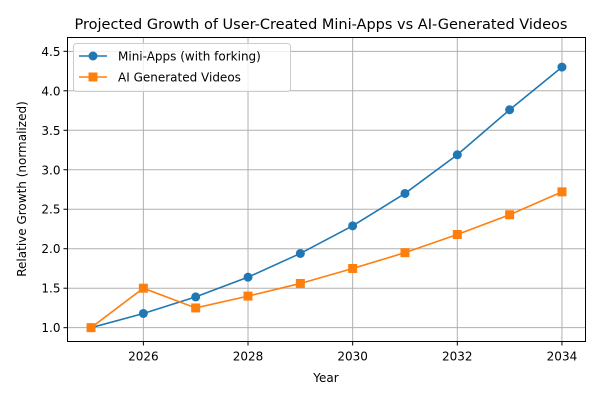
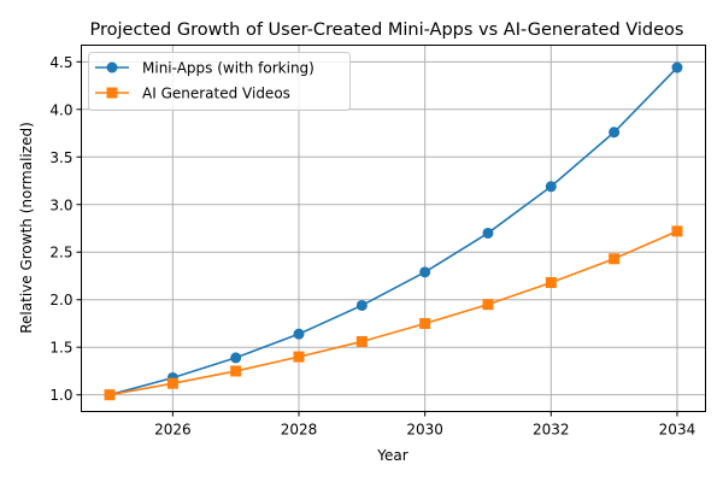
AI Generated Videos/2026: 1.5 -> 1.1
Mini-Apps (with forking)/2034: 4.3 -> 4.4
